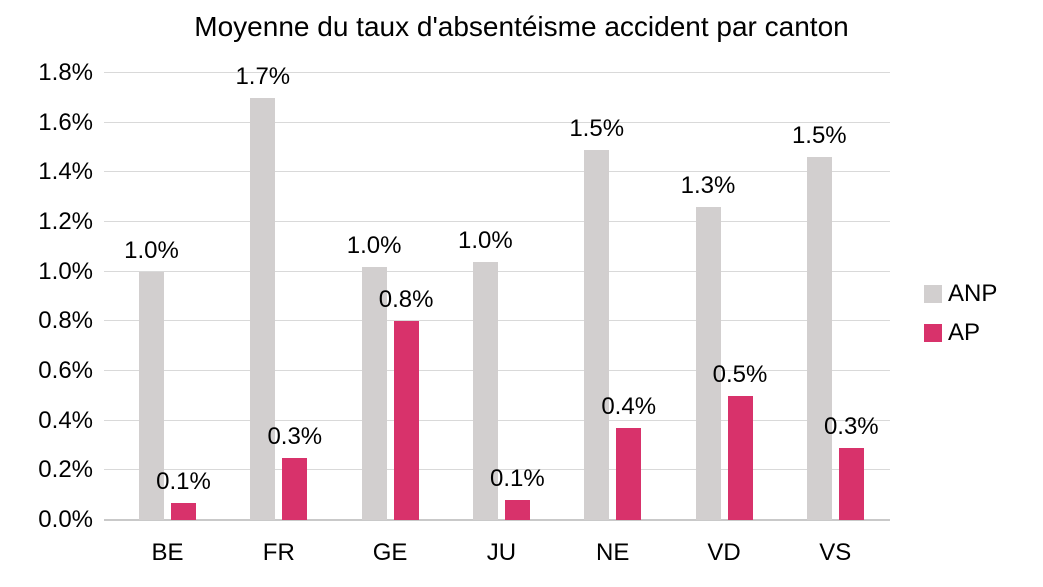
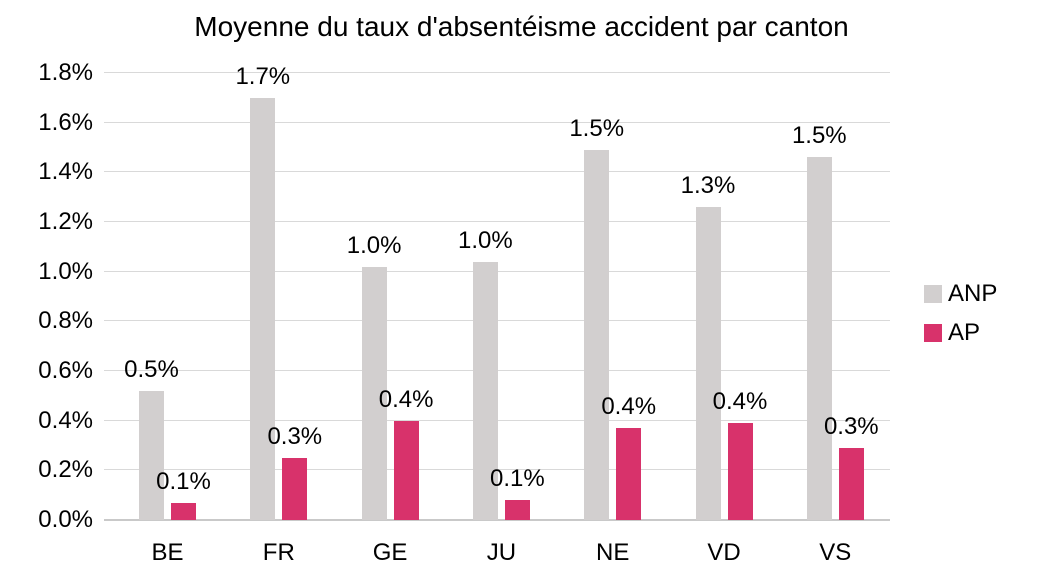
ANP/BE: 1.0% -> 0.5%
AP/GE: 0.8% -> 0.4%
AP/VD: 0.5% -> 0.4%
